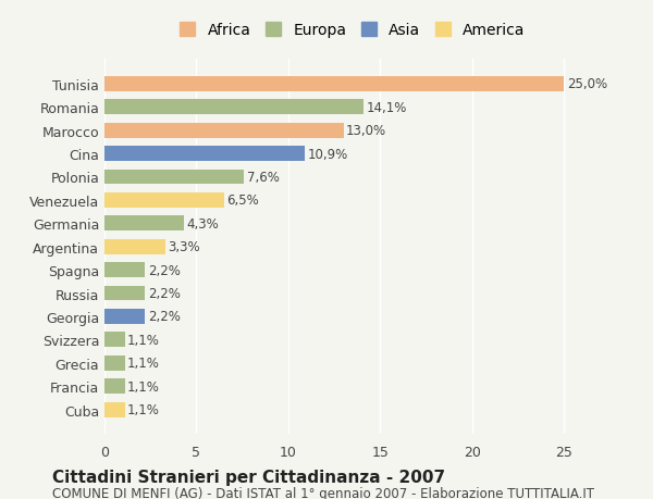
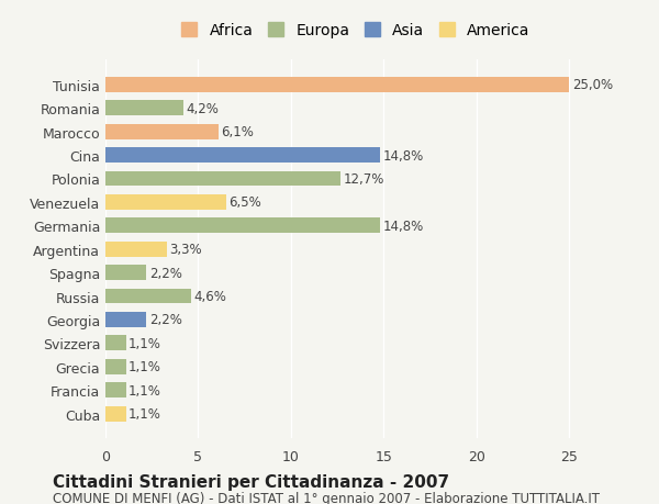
Romania: 14,1% -> 4,2%
Marocco: 13,0% -> 6,1%
Cina: 10,9% -> 14,8%
Polonia: 7,6% -> 12,7%
Germania: 4,3% -> 14,8%
Russia: 2,2% -> 4,6%
